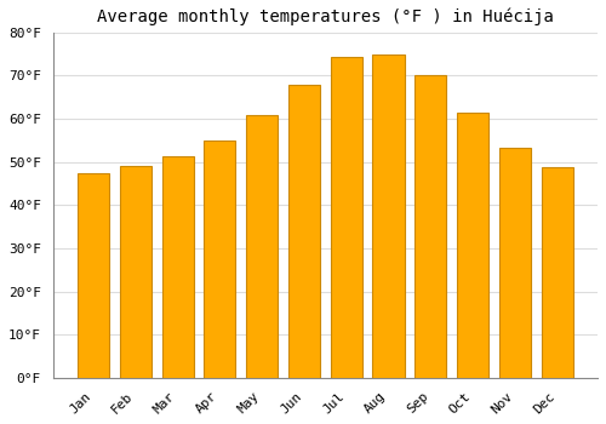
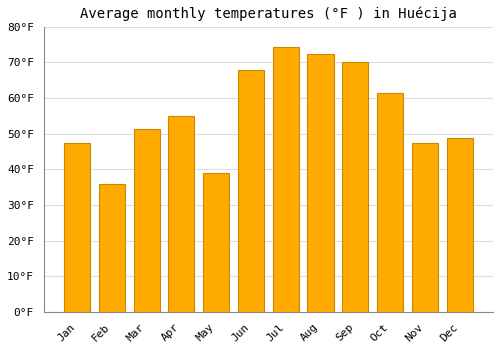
Feb: 49.1°F -> 36.0°F
May: 61.0°F -> 39.0°F
Aug: 75.0°F -> 72.5°F
Nov: 53.4°F -> 47.5°F
